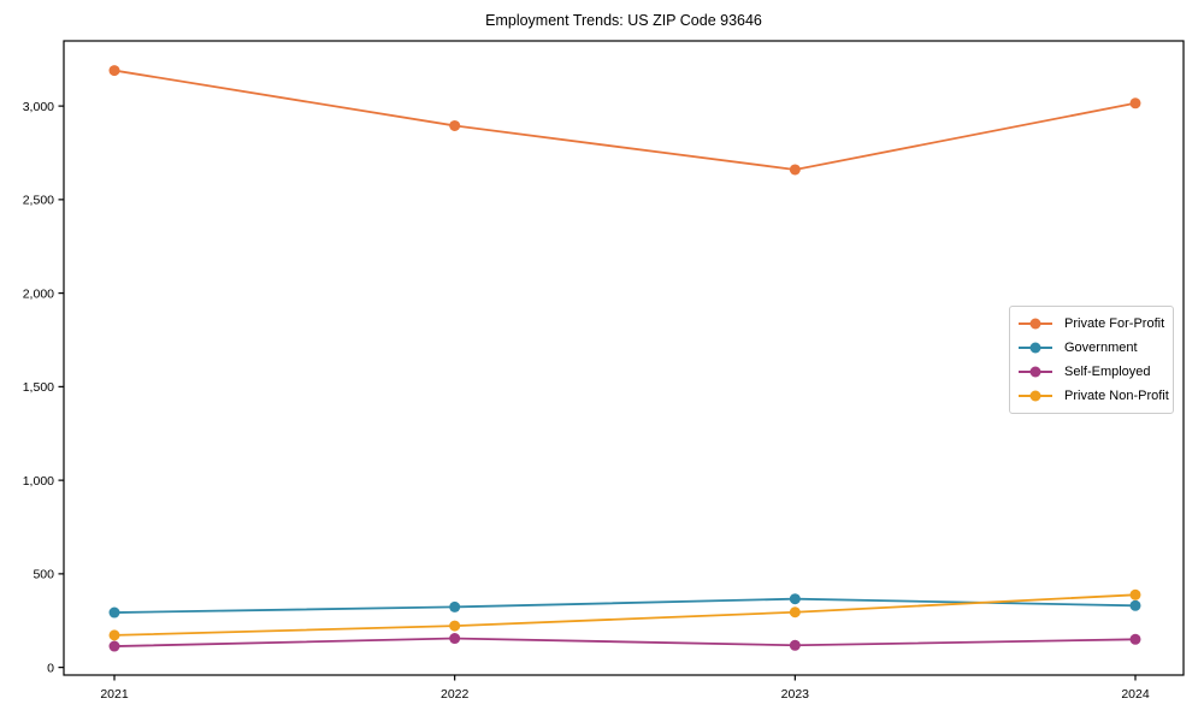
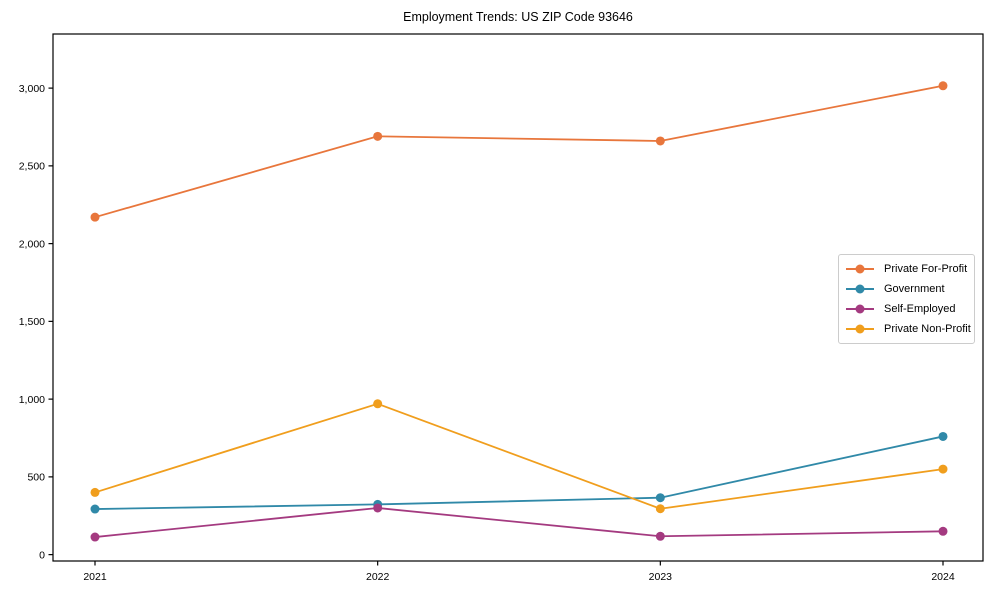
Private For-Profit/2021: 3190 -> 2170
Private Non-Profit/2021: 170 -> 400
Private For-Profit/2022: 2900 -> 2690
Self-Employed/2022: 160 -> 300
Private Non-Profit/2022: 220 -> 970
Government/2024: 330 -> 760
Private Non-Profit/2024: 390 -> 550
